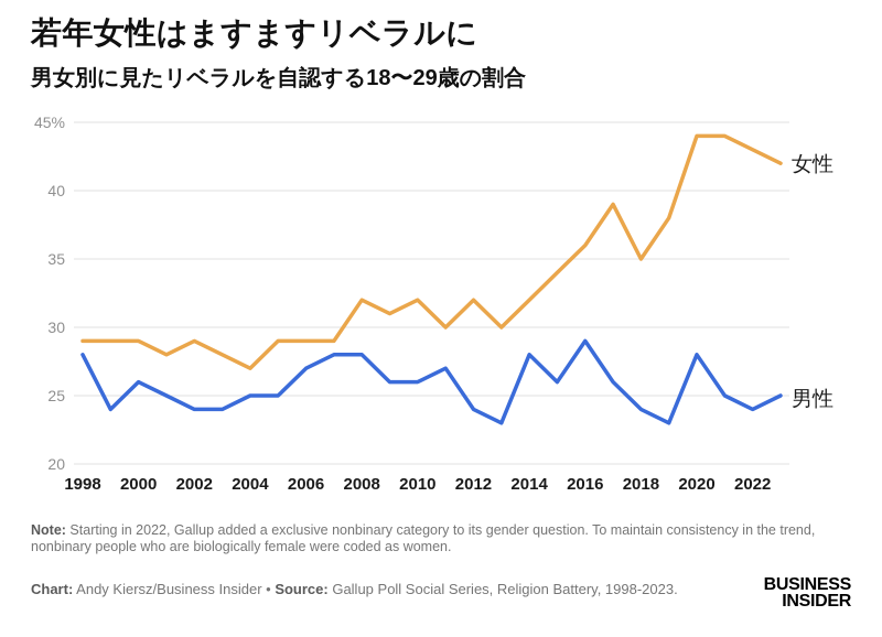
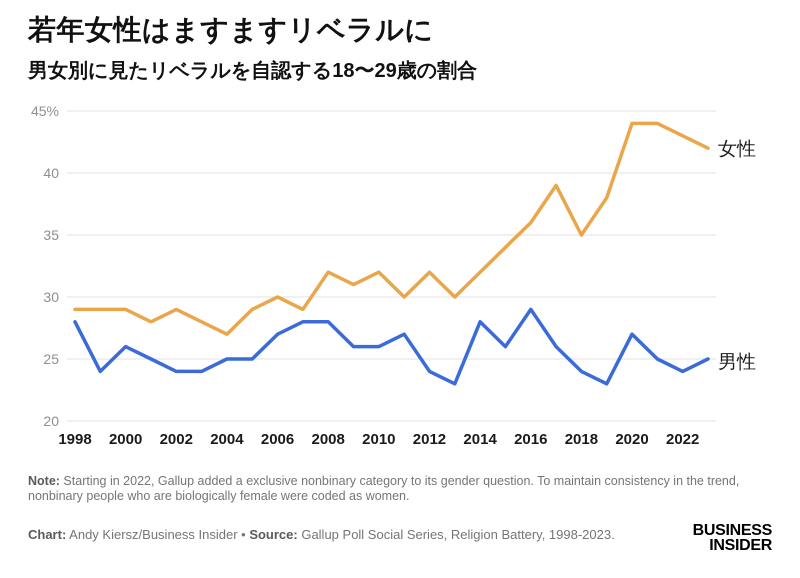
女性/2006: 29% -> 30%
男性/2020: 28% -> 27%
